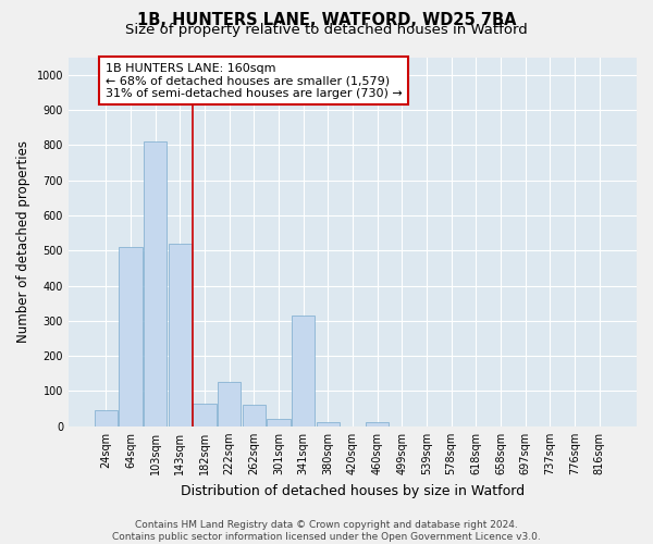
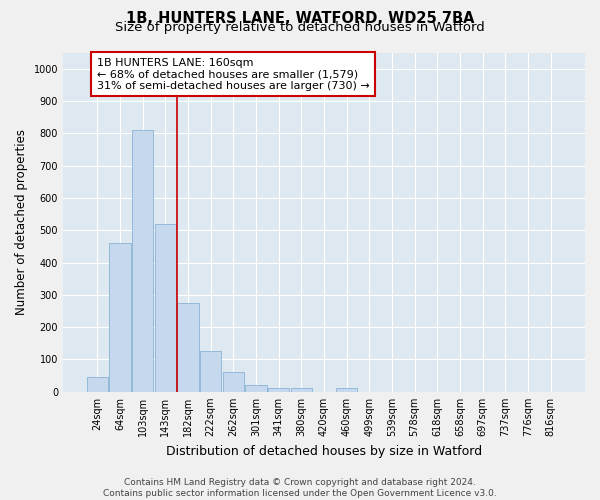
64sqm: 510 -> 460
182sqm: 65 -> 275
341sqm: 315 -> 12
